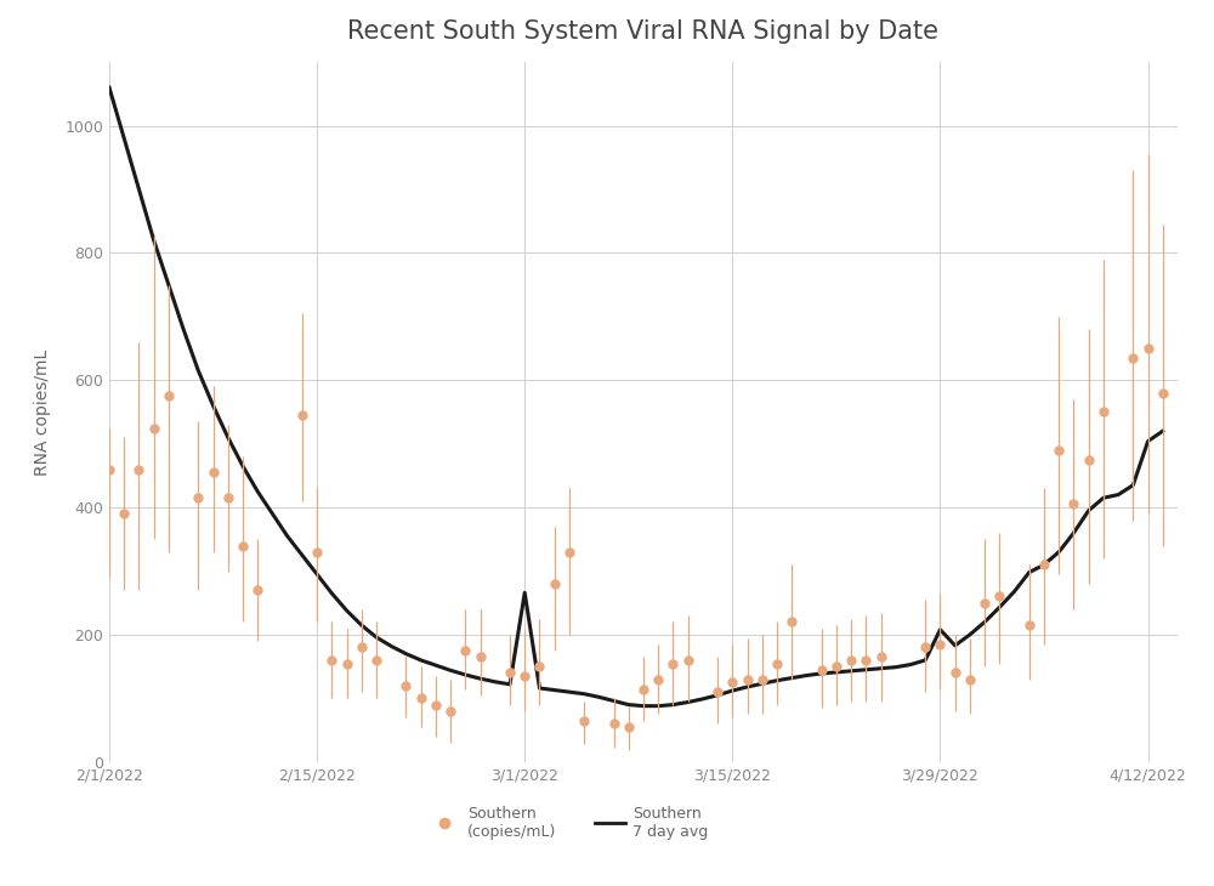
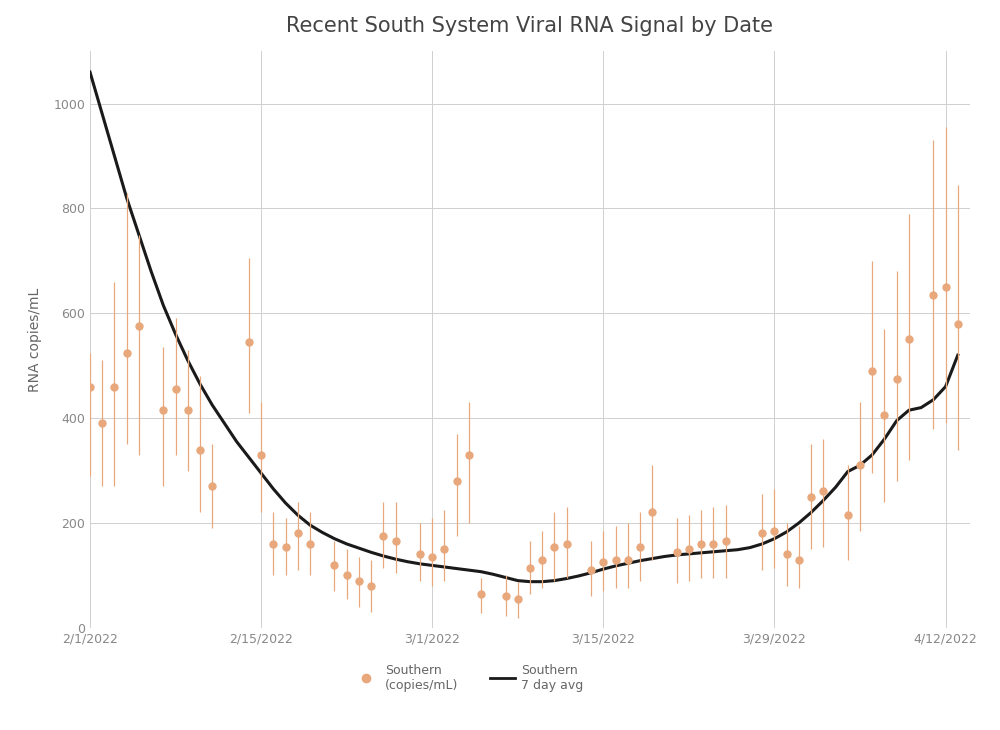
Southern 7 day avg/3/1/2022: 266 -> 119
Southern 7 day avg/3/29/2022: 208 -> 170
Southern 7 day avg/4/12/2022: 504 -> 460
